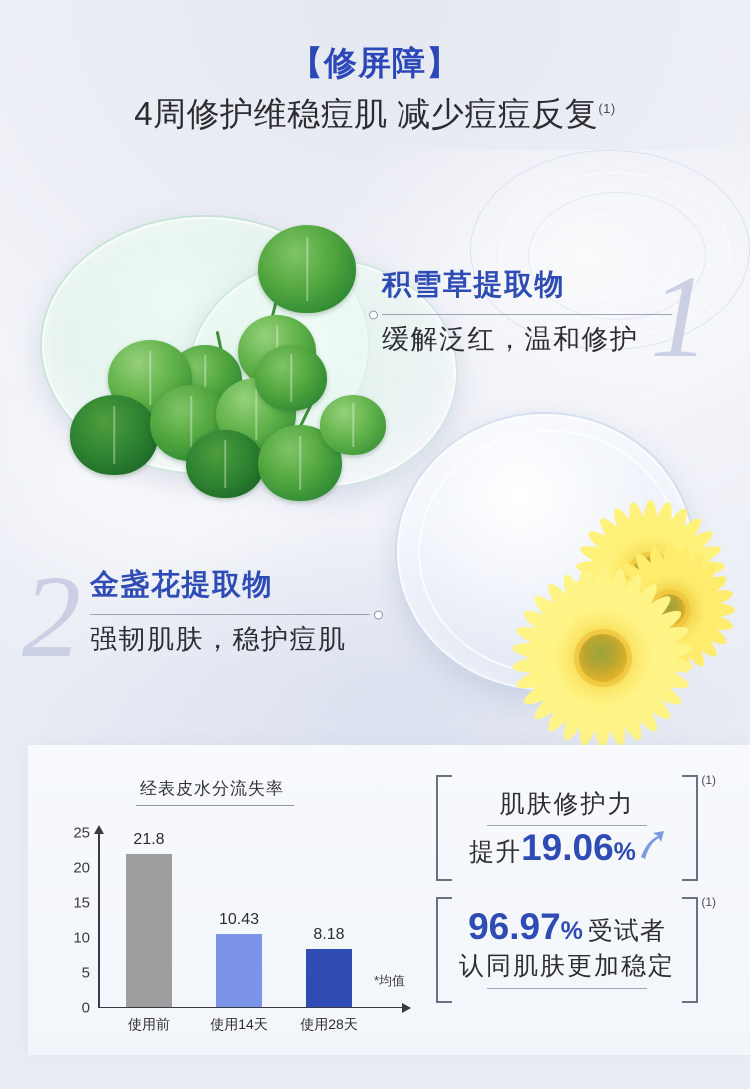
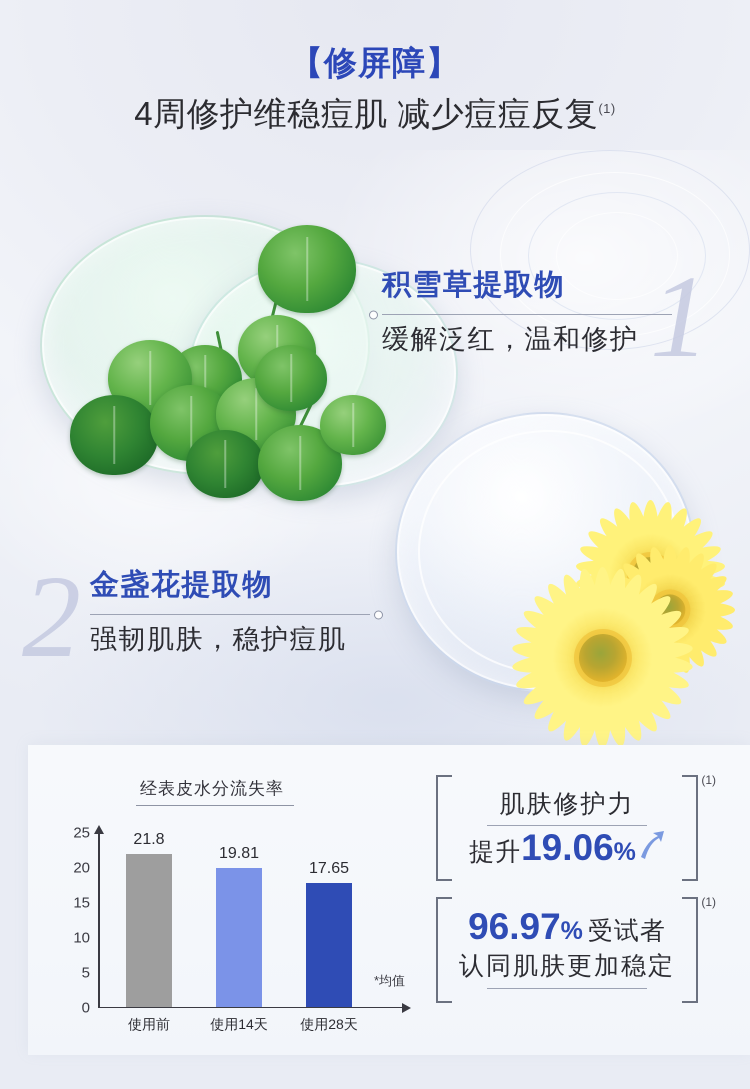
使用14天: 10.43 -> 19.81
使用28天: 8.18 -> 17.65
